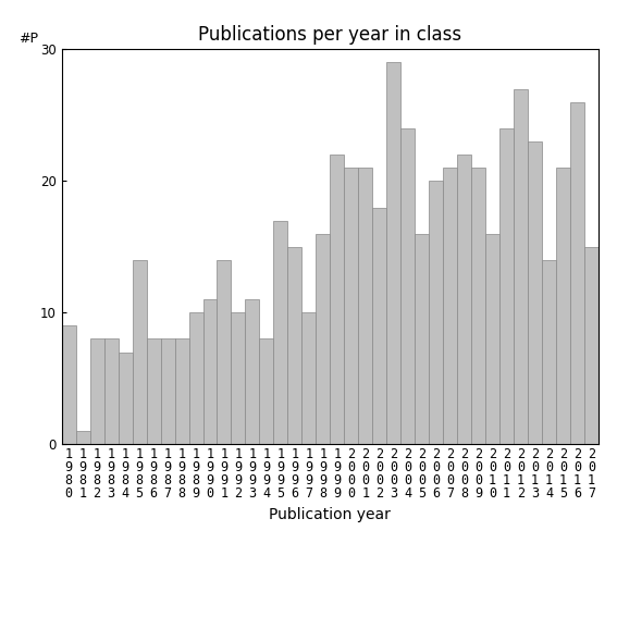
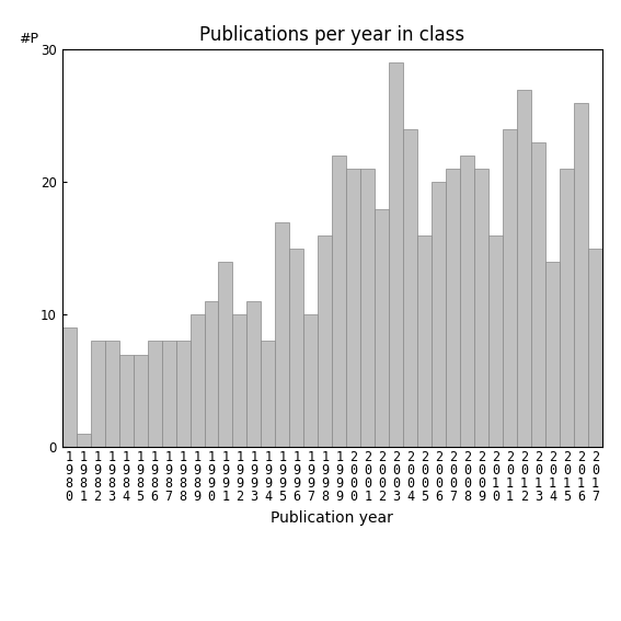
1 9 8 5: 14 -> 7
